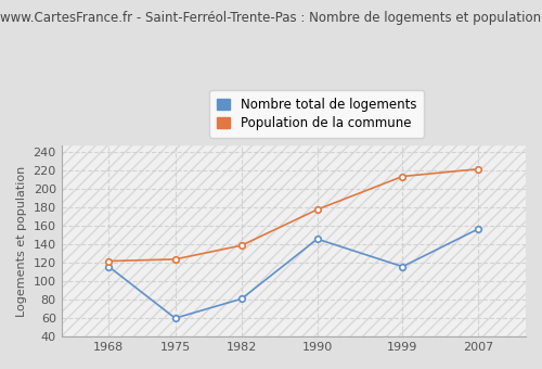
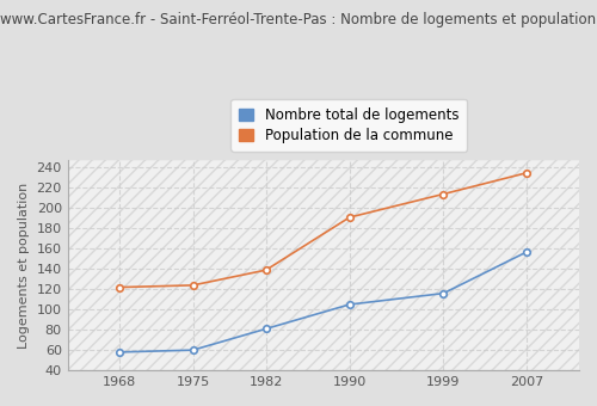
Nombre total de logements/1968: 116 -> 58
Nombre total de logements/1990: 146 -> 105
Population de la commune/1990: 178 -> 191
Population de la commune/2007: 222 -> 235
